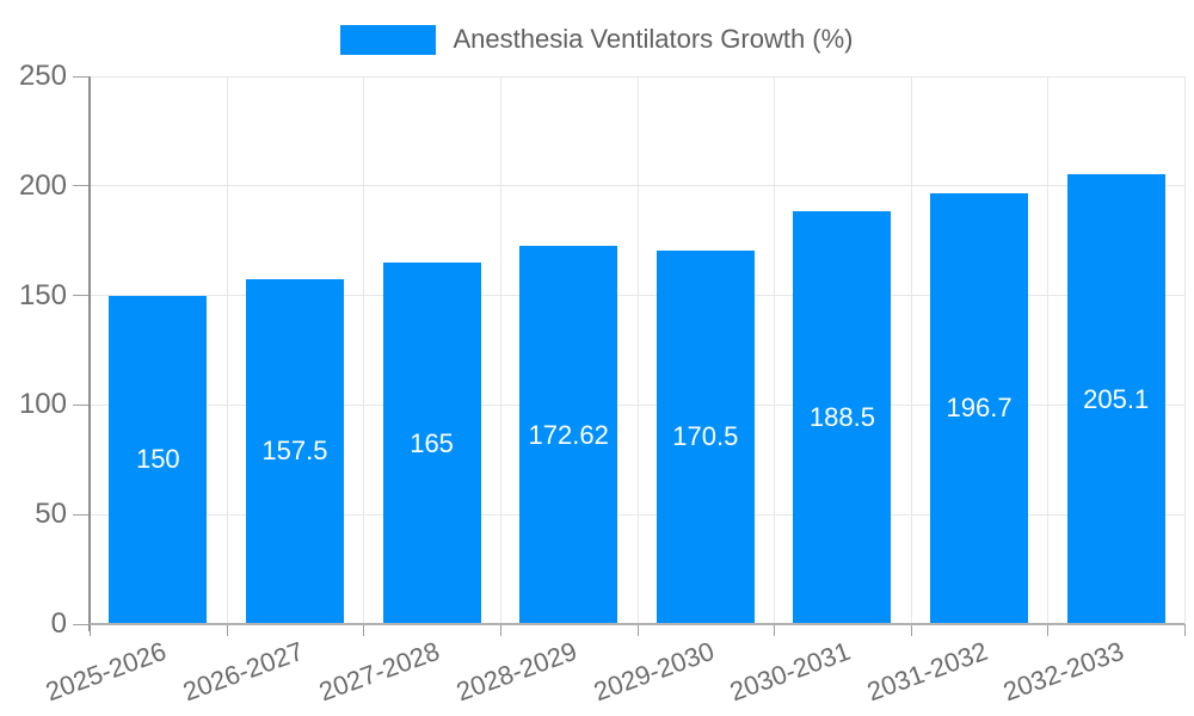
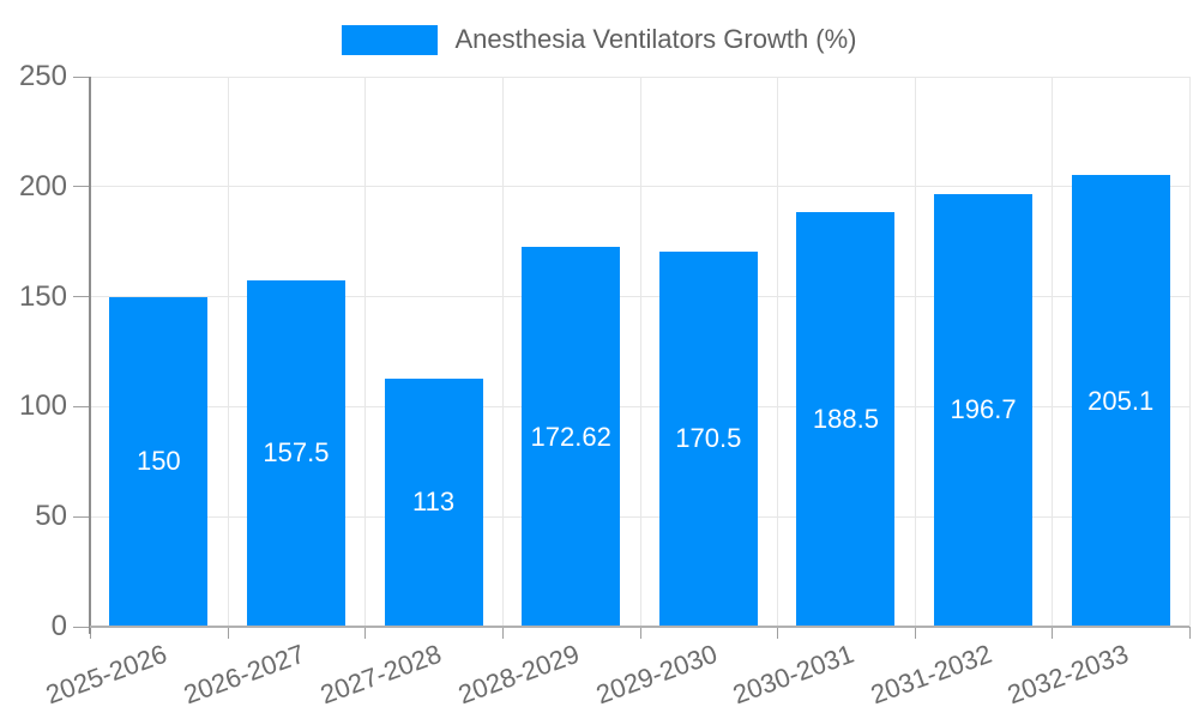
2027-2028: 165 -> 113
